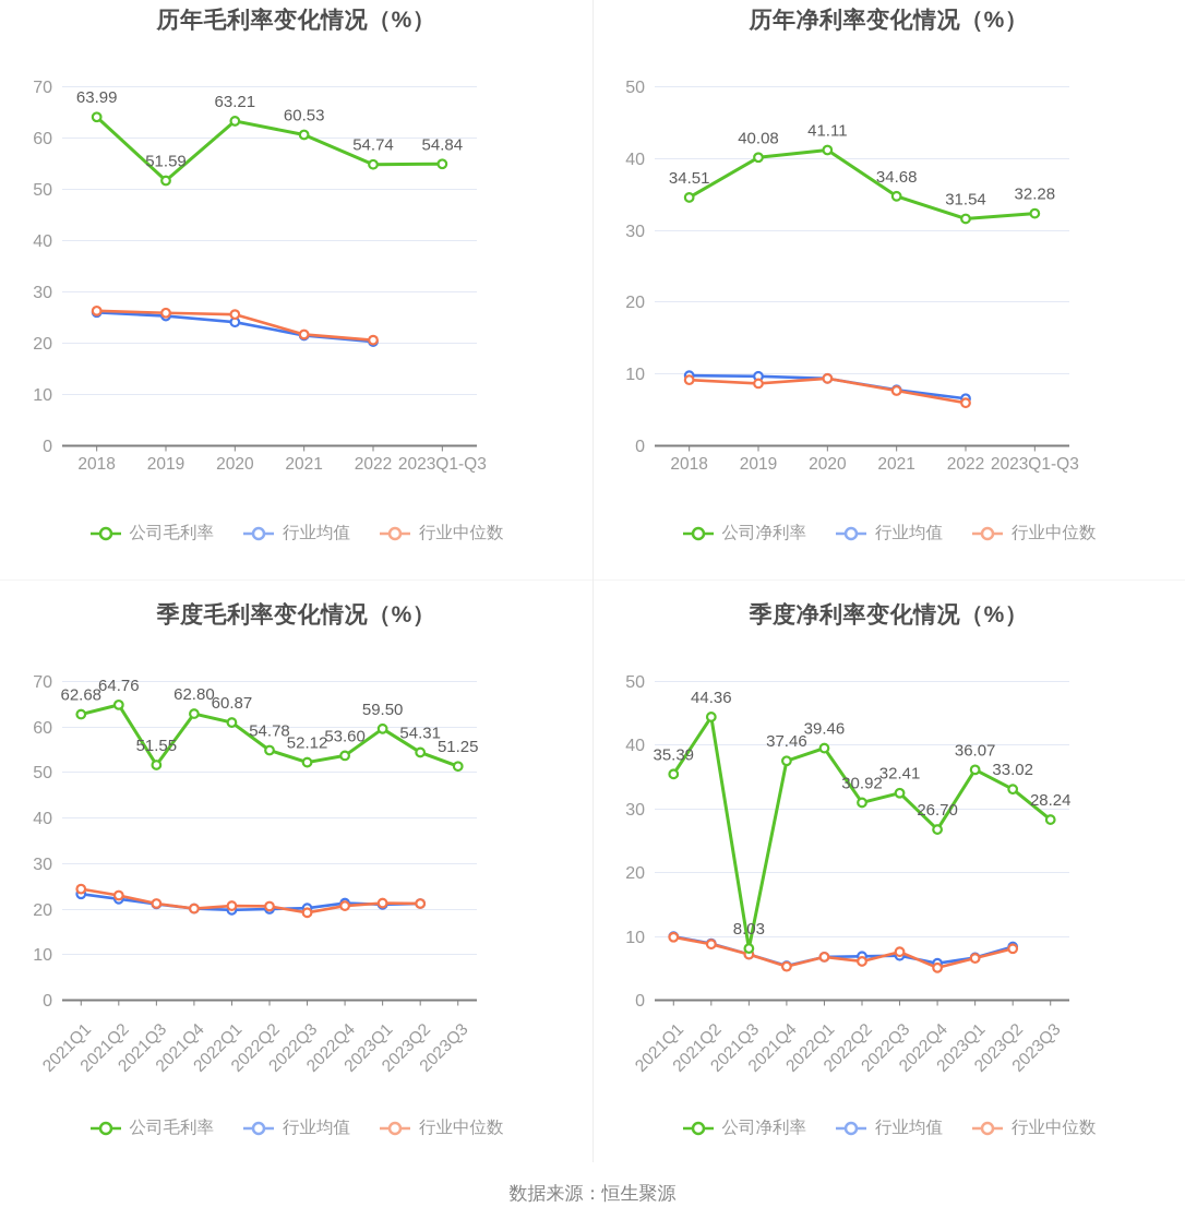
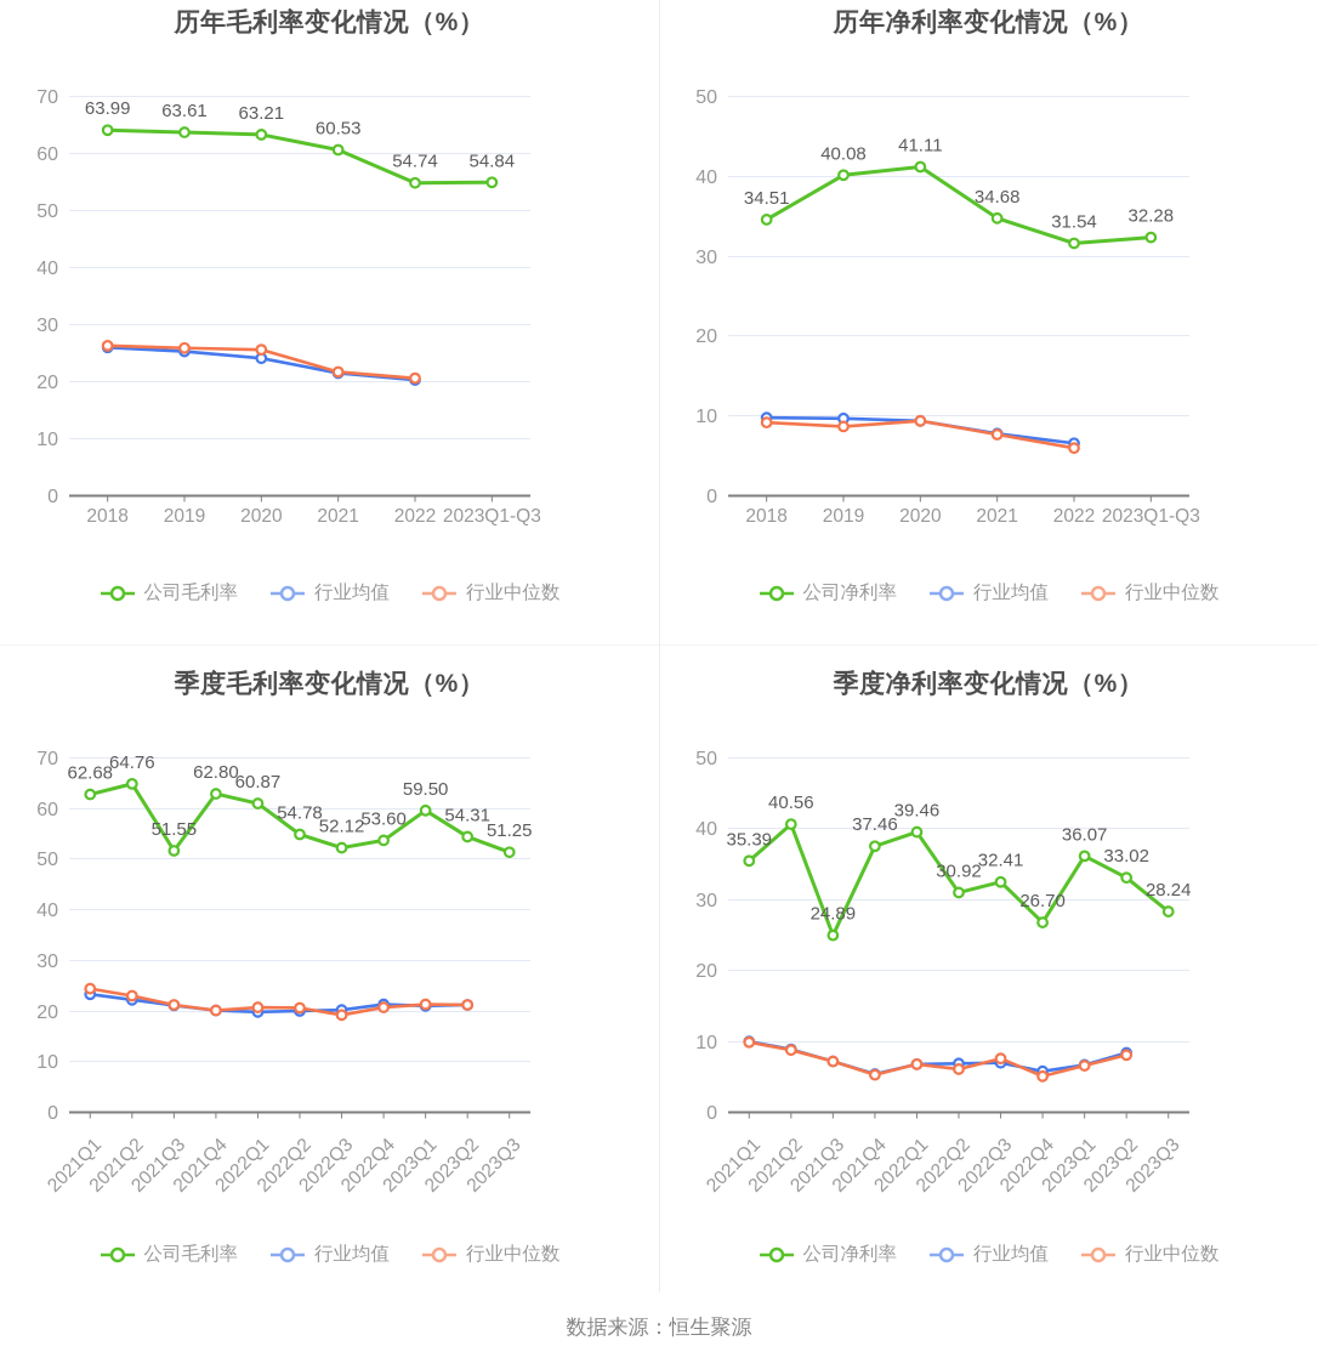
历年毛利率变化情况（%）/公司毛利率/2019: 51.59 -> 63.61
季度净利率变化情况（%）/公司净利率/2021Q2: 44.36 -> 40.56
季度净利率变化情况（%）/公司净利率/2021Q3: 8.03 -> 24.89
